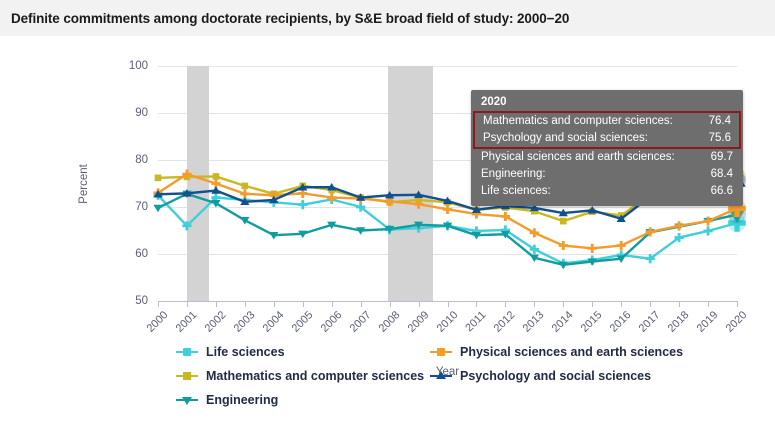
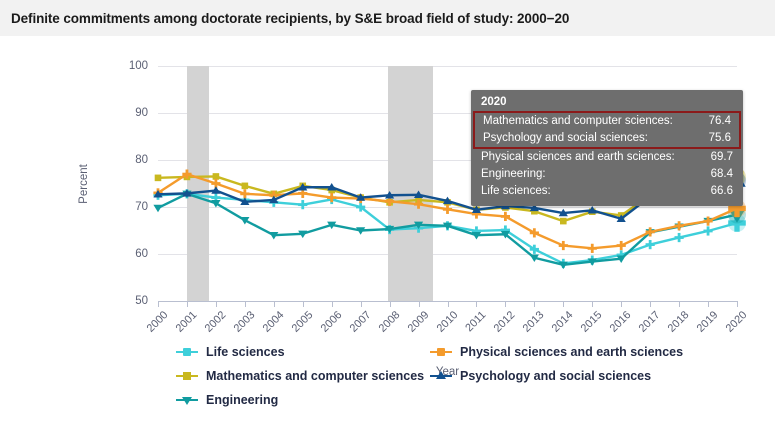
Life sciences/2001: 66 -> 73
Life sciences/2017: 59 -> 62
